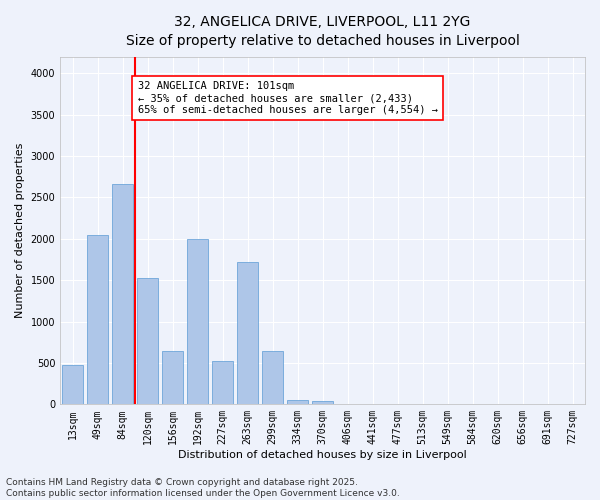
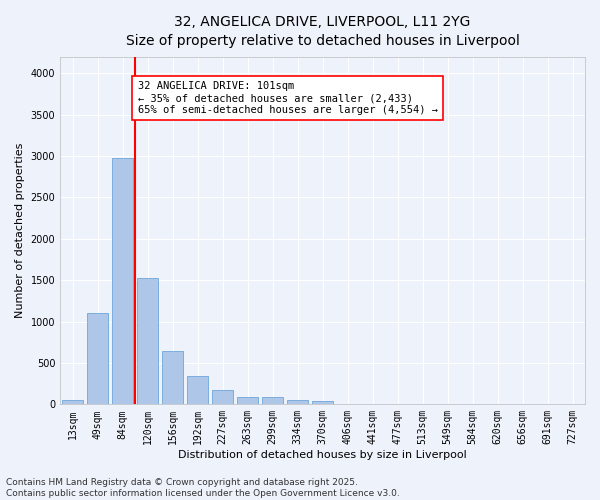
13sqm: 480 -> 50
49sqm: 2040 -> 1100
84sqm: 2660 -> 2970
192sqm: 2000 -> 340
227sqm: 520 -> 180
263sqm: 1720 -> 90
299sqm: 640 -> 80
